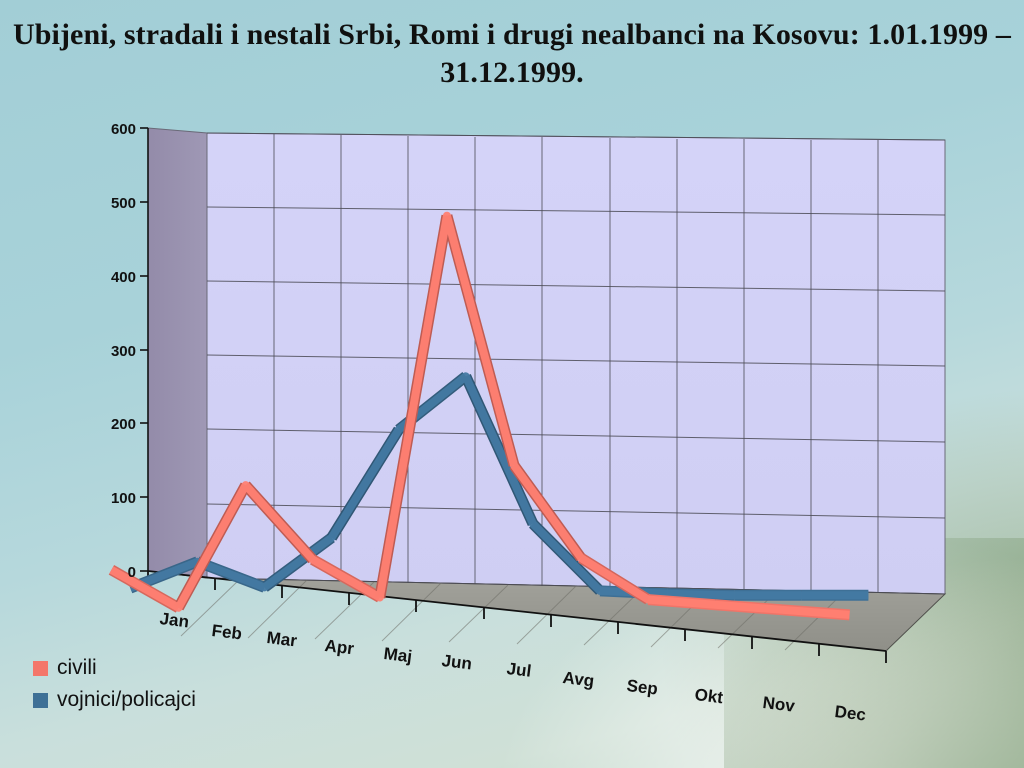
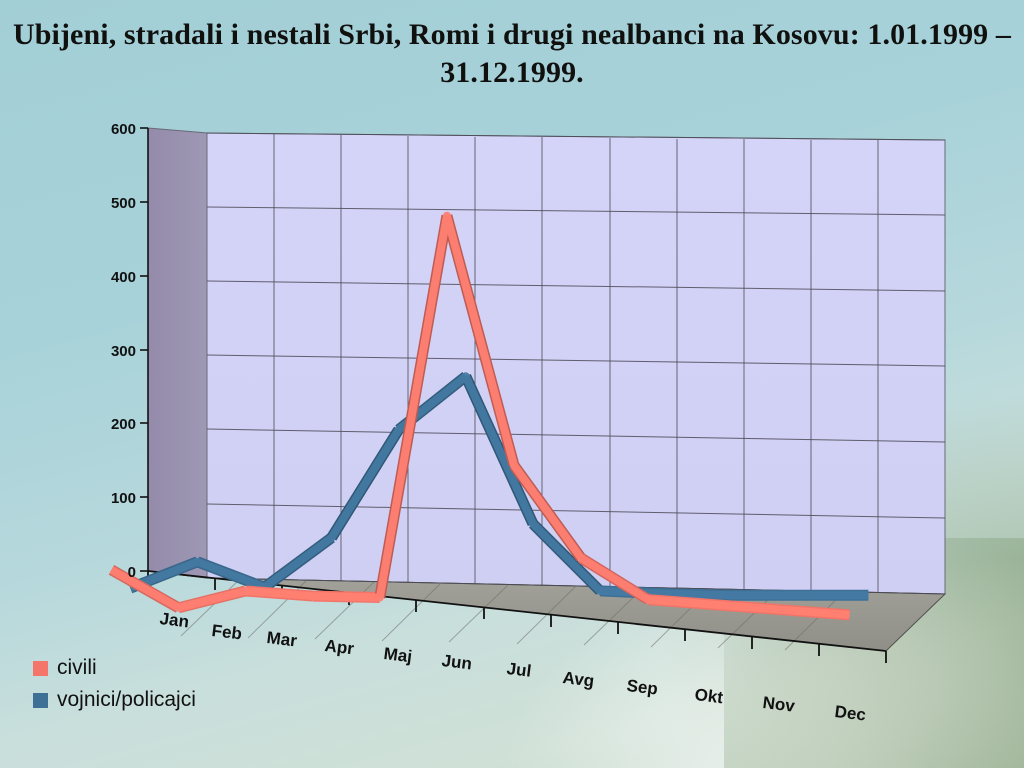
civili/Mar: 170 -> 20
civili/Apr: 70 -> 20
